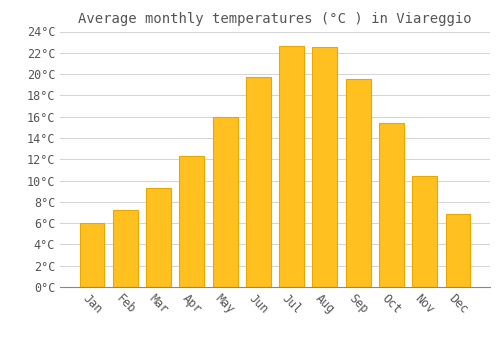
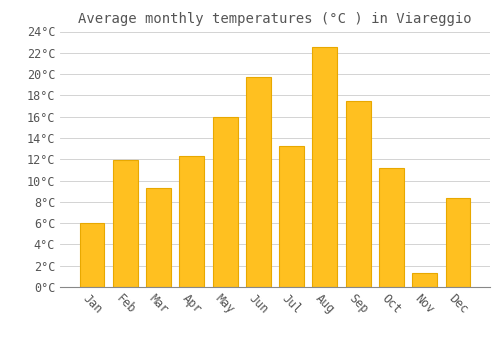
Feb: 7.2°C -> 11.9°C
Jul: 22.6°C -> 13.2°C
Sep: 19.5°C -> 17.5°C
Oct: 15.4°C -> 11.2°C
Nov: 10.4°C -> 1.3°C
Dec: 6.9°C -> 8.4°C
